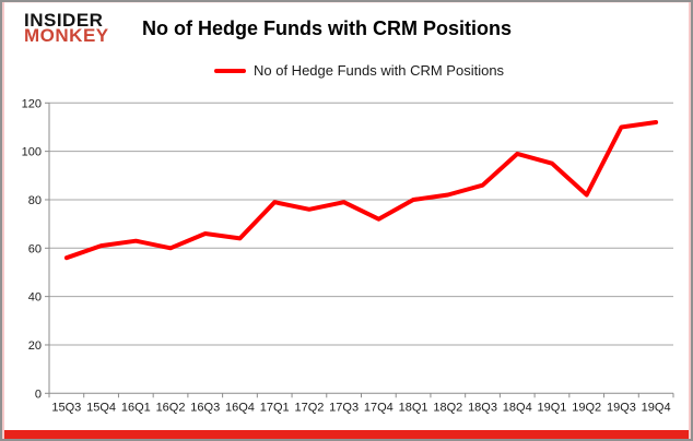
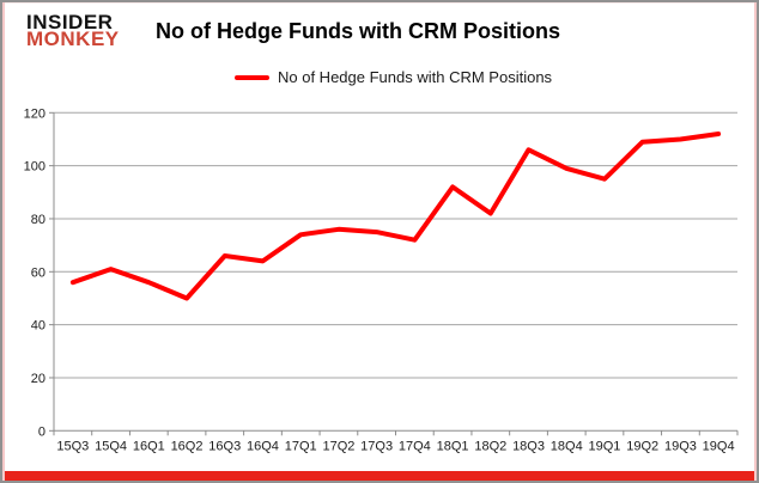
16Q1: 63 -> 56
16Q2: 60 -> 50
17Q1: 79 -> 74
17Q3: 79 -> 75
18Q1: 80 -> 92
18Q3: 86 -> 106
19Q2: 82 -> 109
